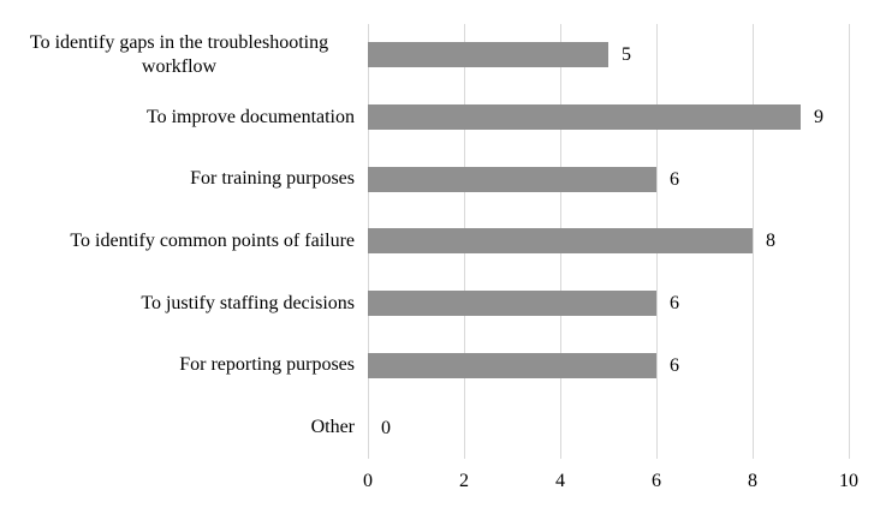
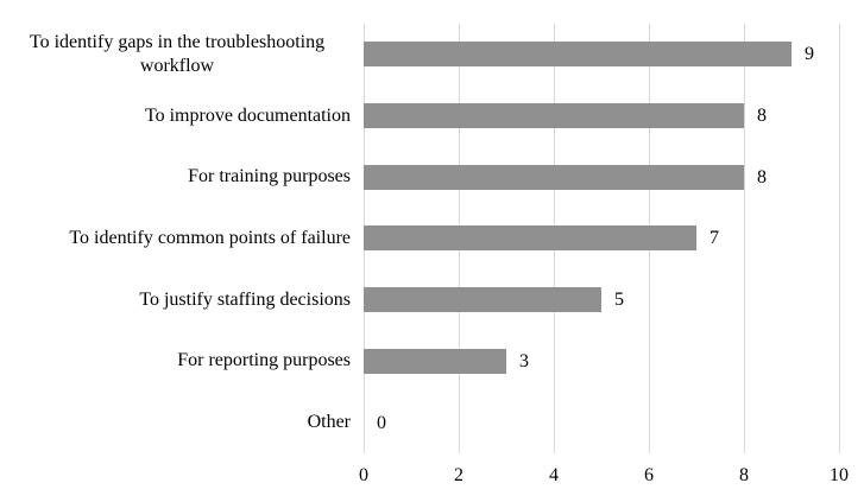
To identify gaps in the troubleshooting workflow: 5 -> 9
To improve documentation: 9 -> 8
For training purposes: 6 -> 8
To identify common points of failure: 8 -> 7
To justify staffing decisions: 6 -> 5
For reporting purposes: 6 -> 3
